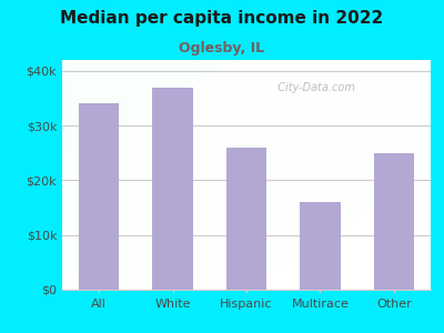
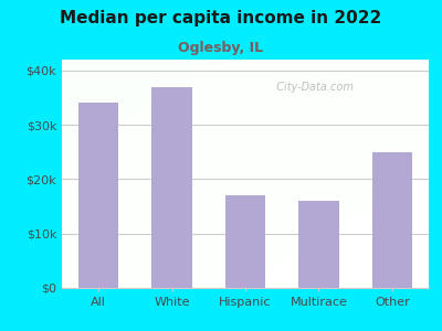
Hispanic: $26k -> $17k
